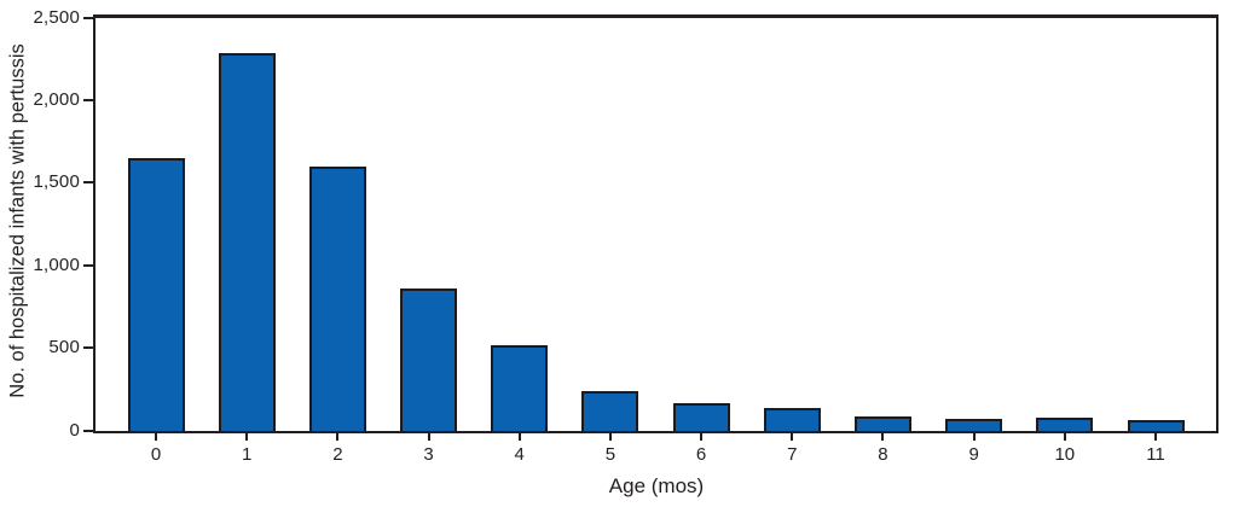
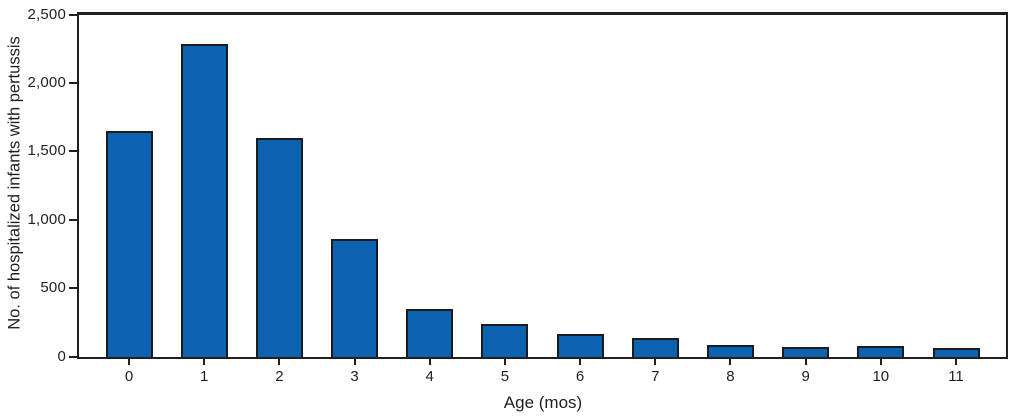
4: 520 -> 350
